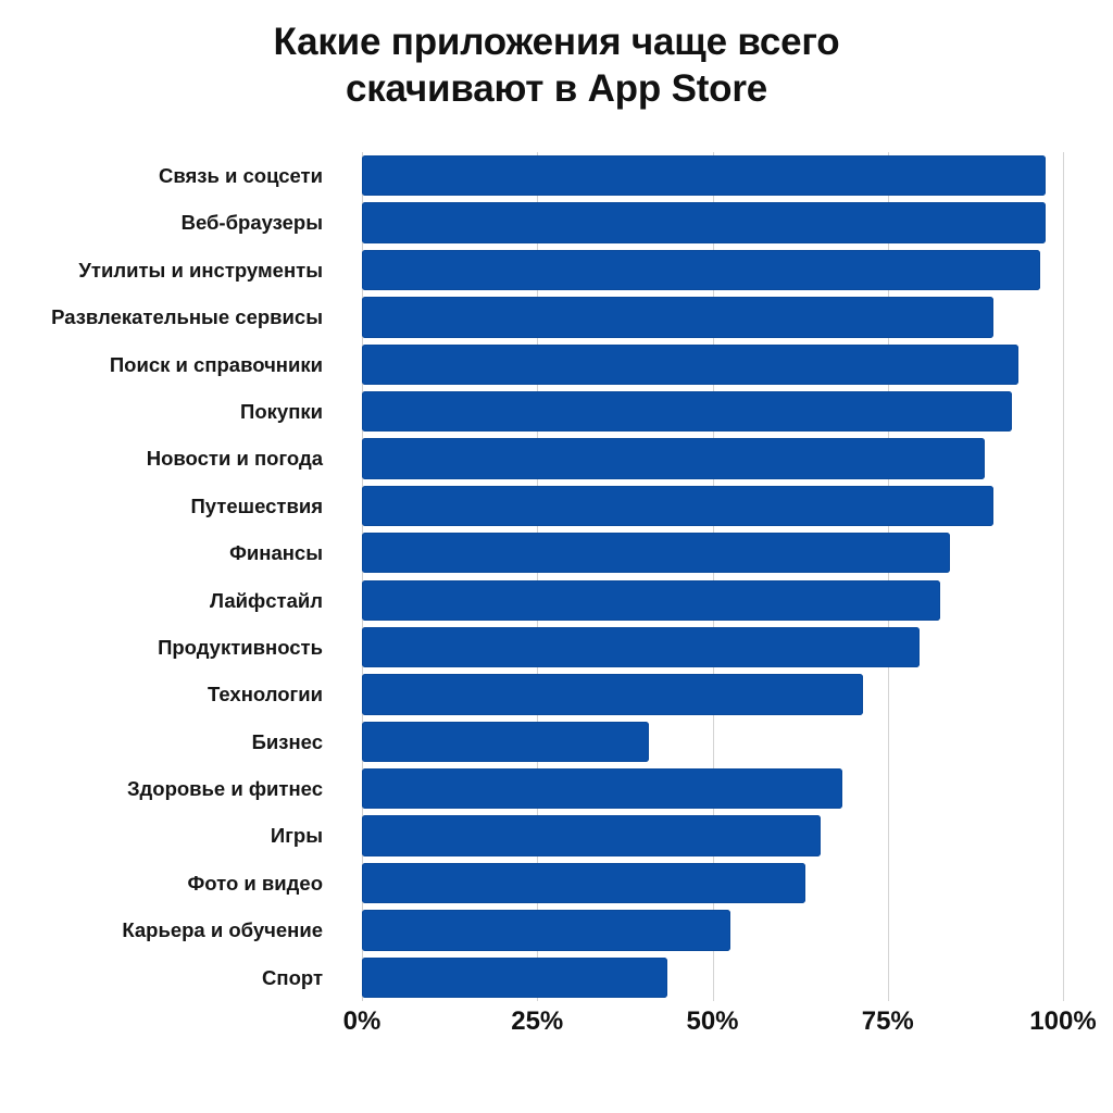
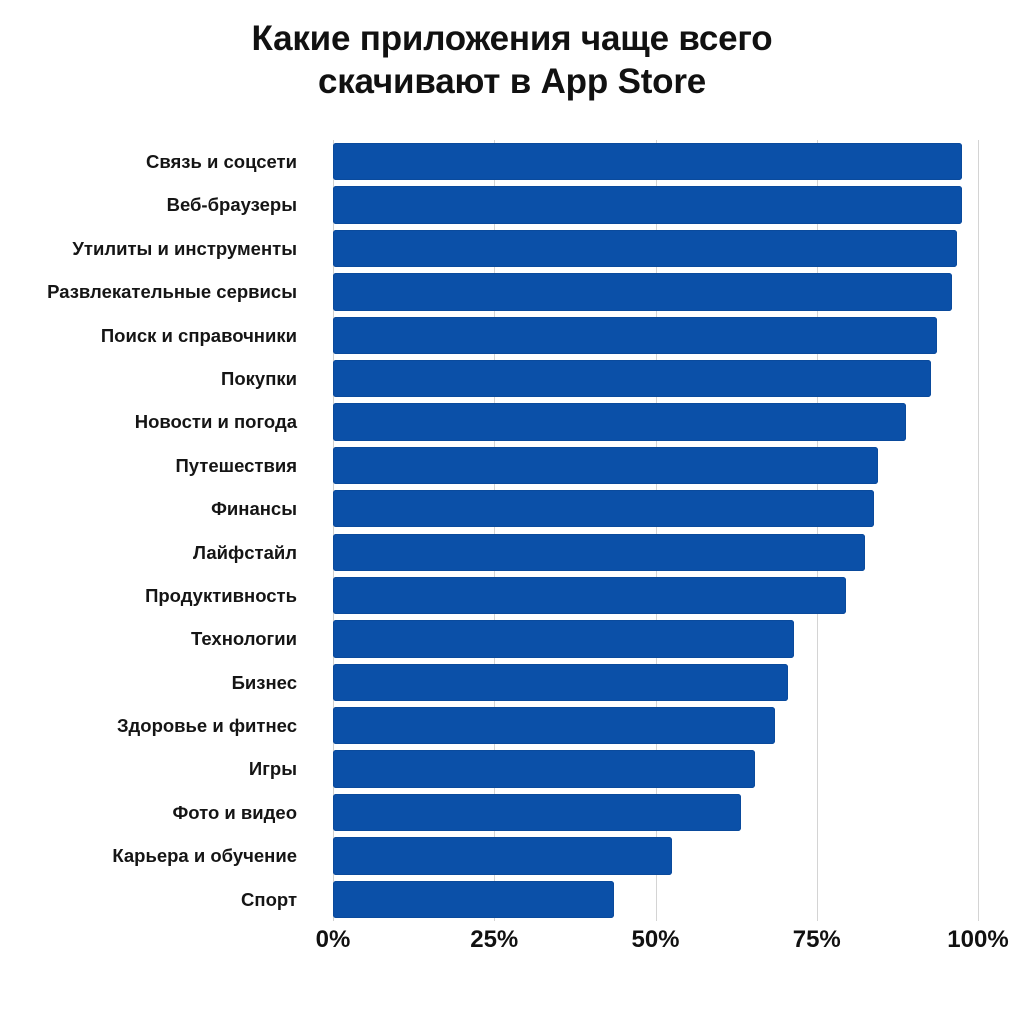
Развлекательные сервисы: 90% -> 96%
Путешествия: 90% -> 84%
Бизнес: 41% -> 70%
